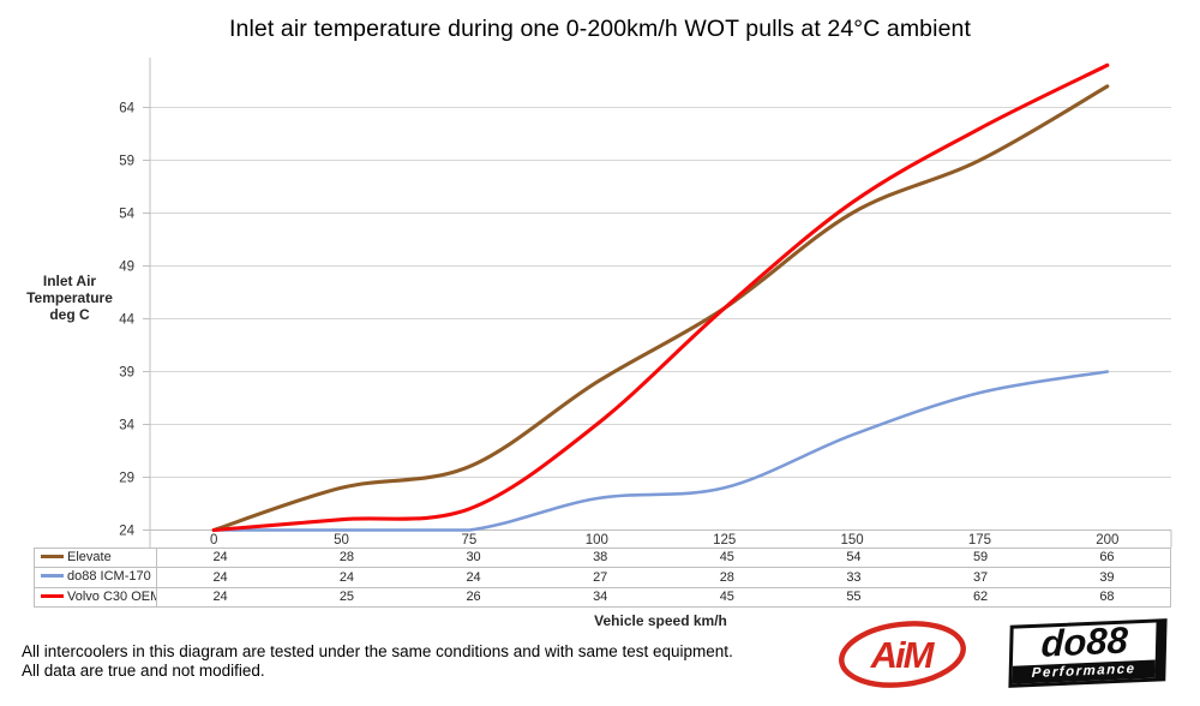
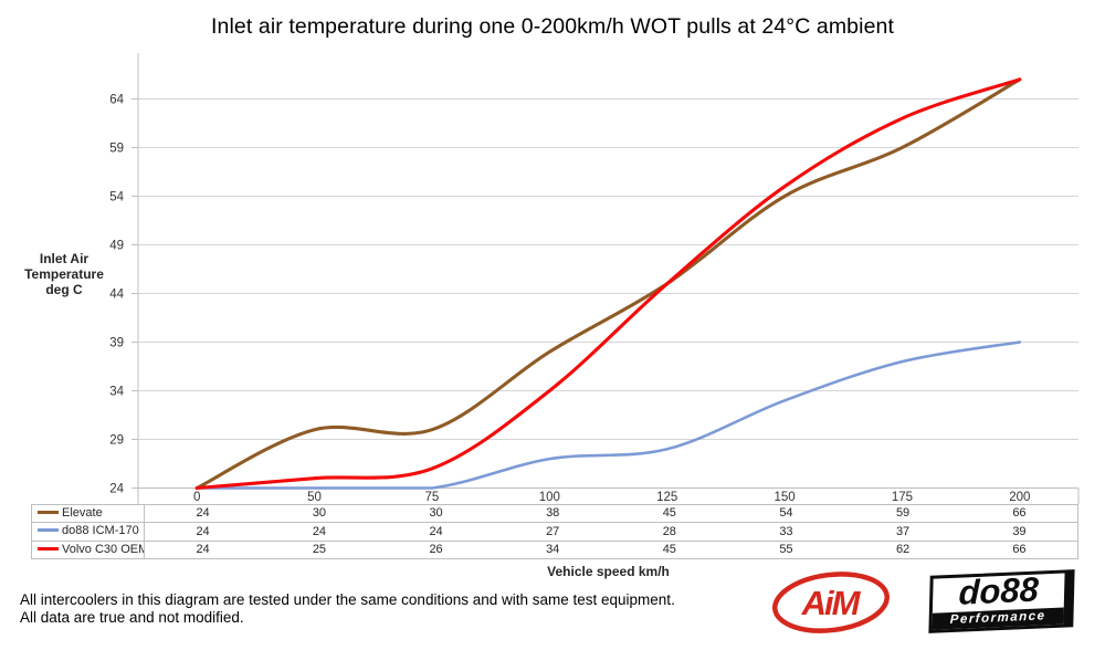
Elevate/50: 28 -> 30
Volvo C30 OEM/200: 68 -> 66
